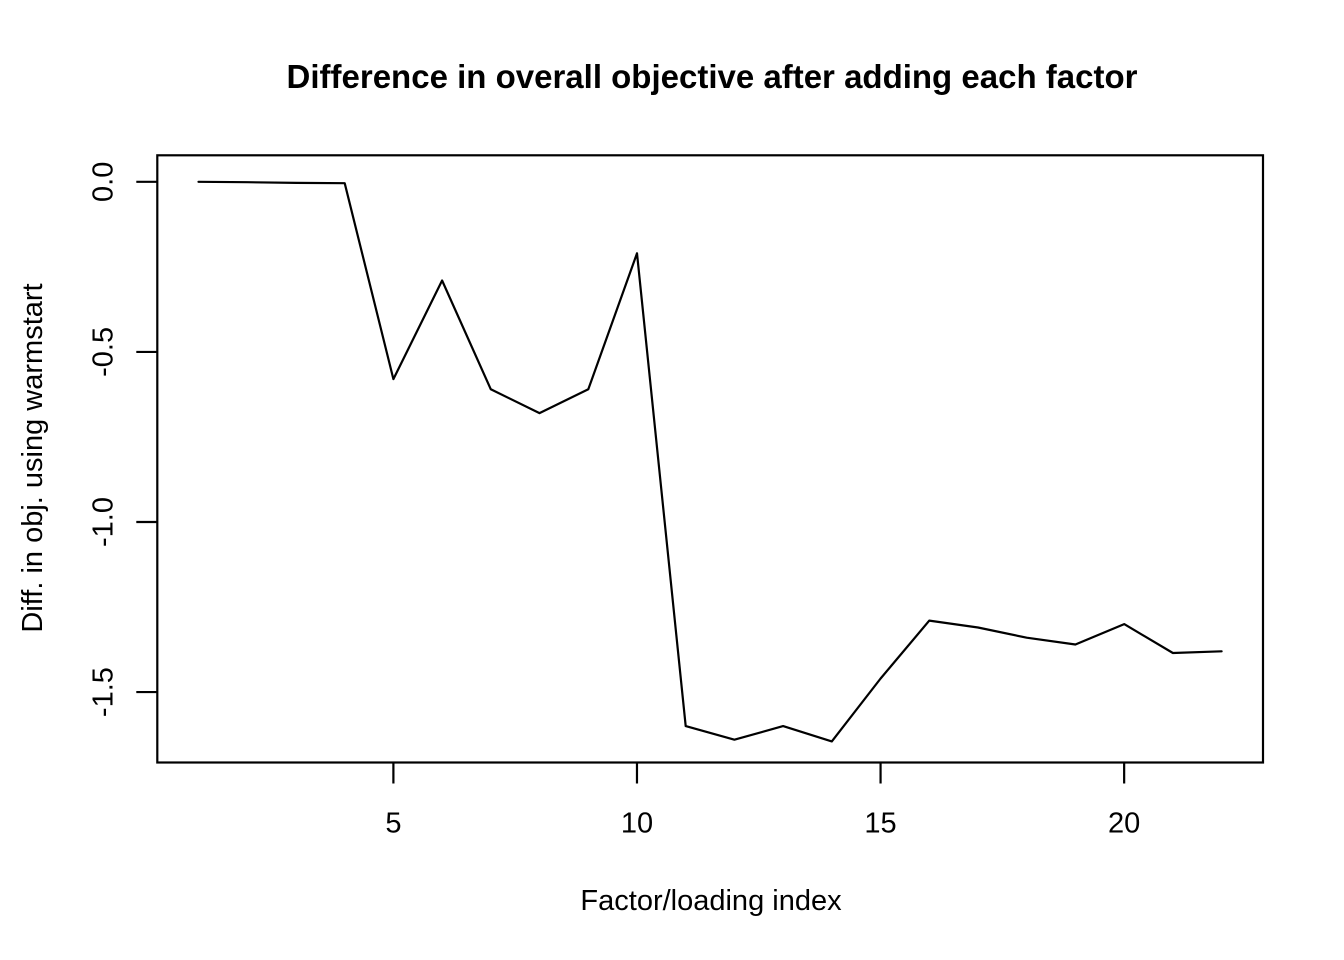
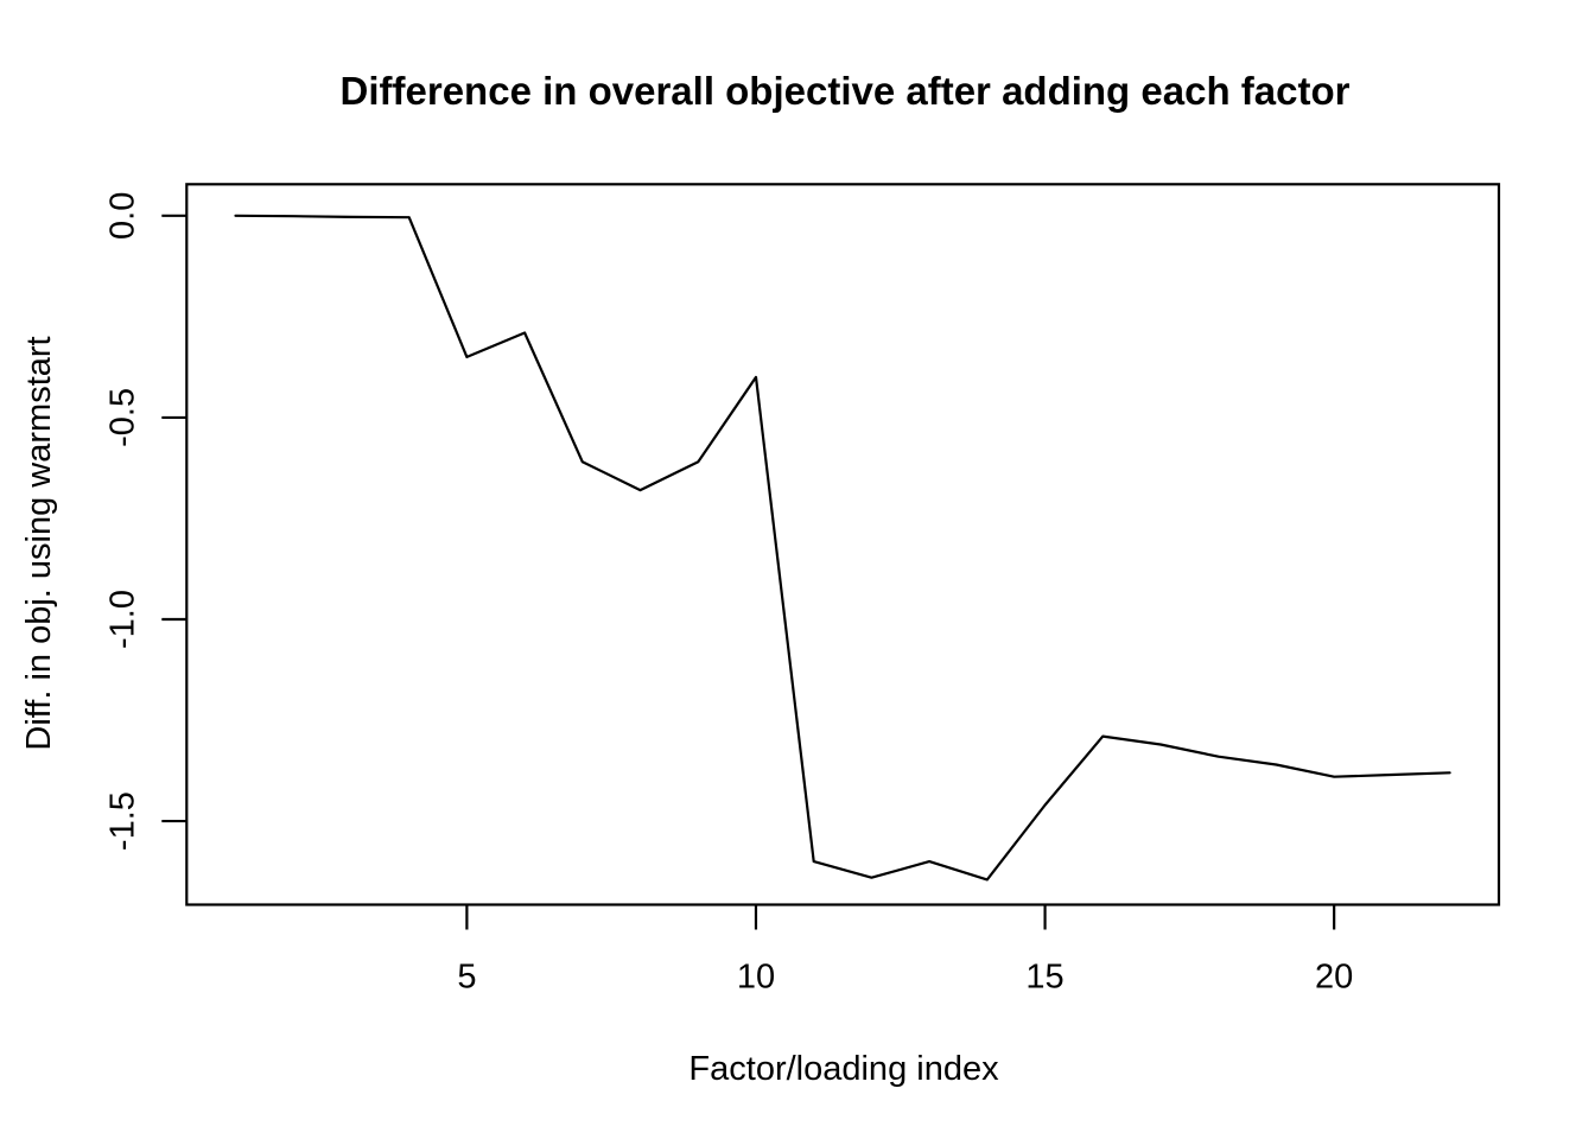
5: -0.58 -> -0.35
10: -0.21 -> -0.40
20: -1.30 -> -1.39
